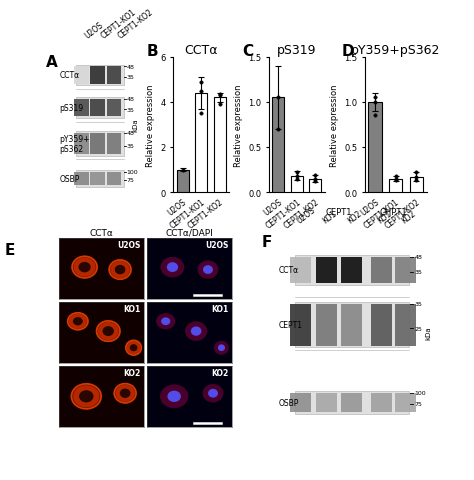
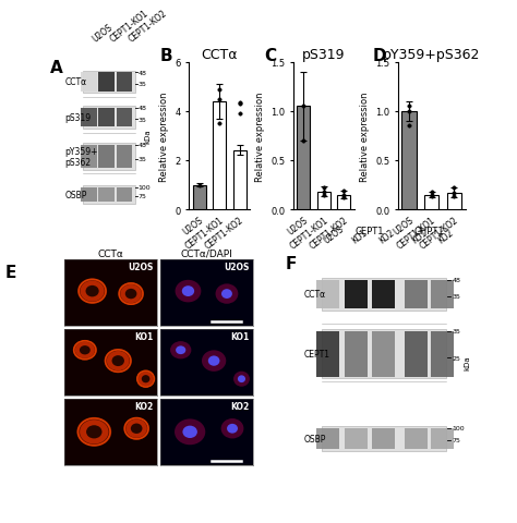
CCTα/CEPT1-KO2: 4.2 -> 2.4
